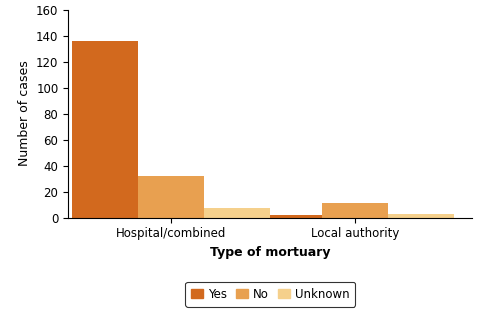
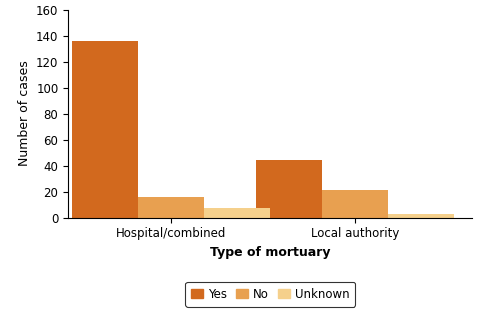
No/Hospital/combined: 32 -> 16
Yes/Local authority: 2 -> 44
No/Local authority: 11 -> 21
